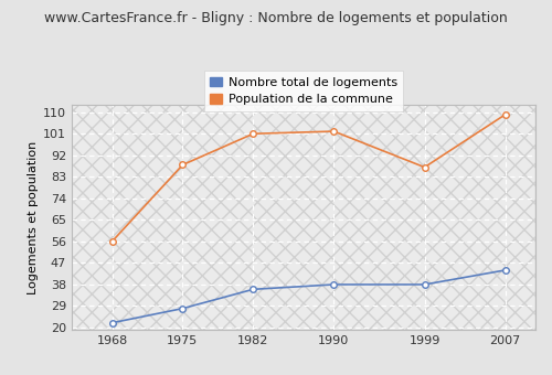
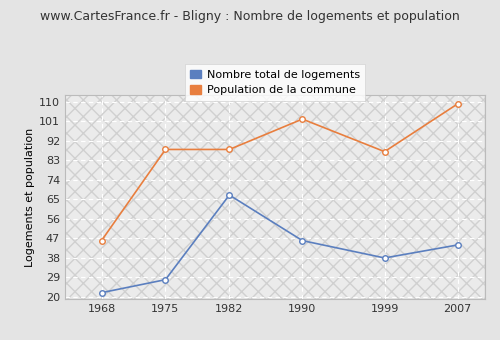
Population de la commune/1968: 56 -> 46
Nombre total de logements/1982: 36 -> 67
Population de la commune/1982: 101 -> 88
Nombre total de logements/1990: 38 -> 46
